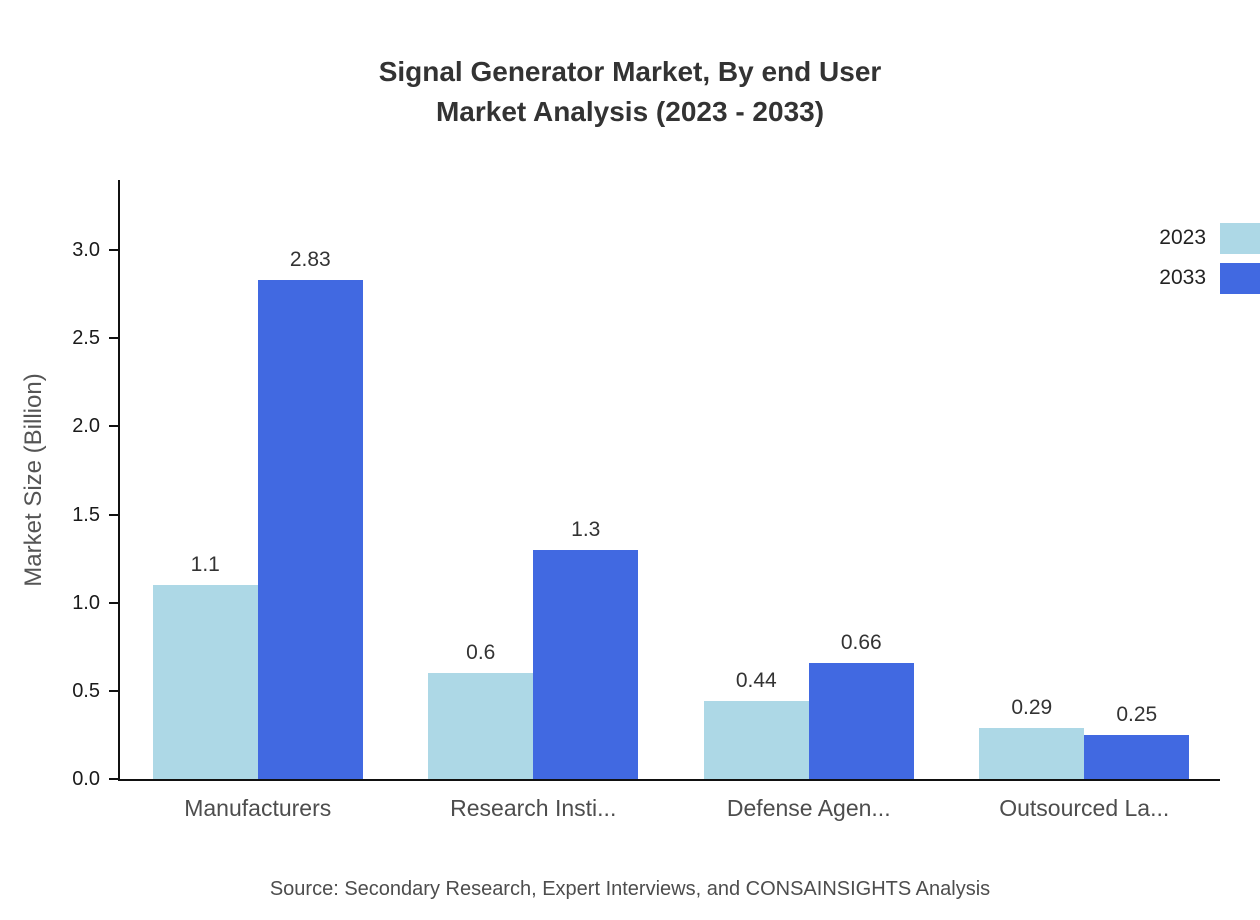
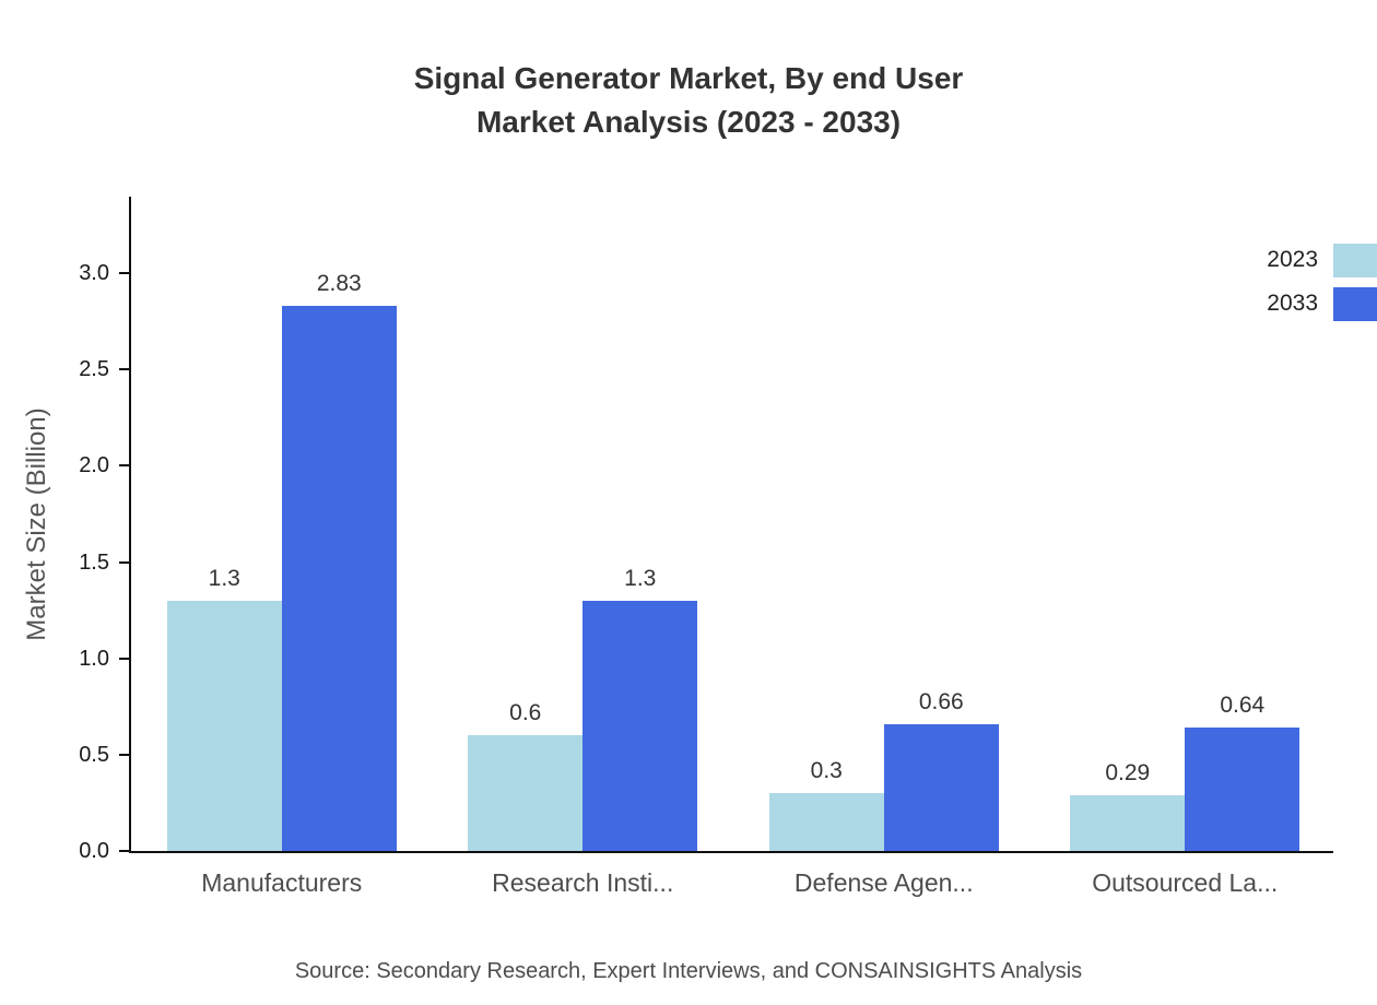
2023/Manufacturers: 1.1 -> 1.3
2023/Defense Agen...: 0.44 -> 0.3
2033/Outsourced La...: 0.25 -> 0.64
